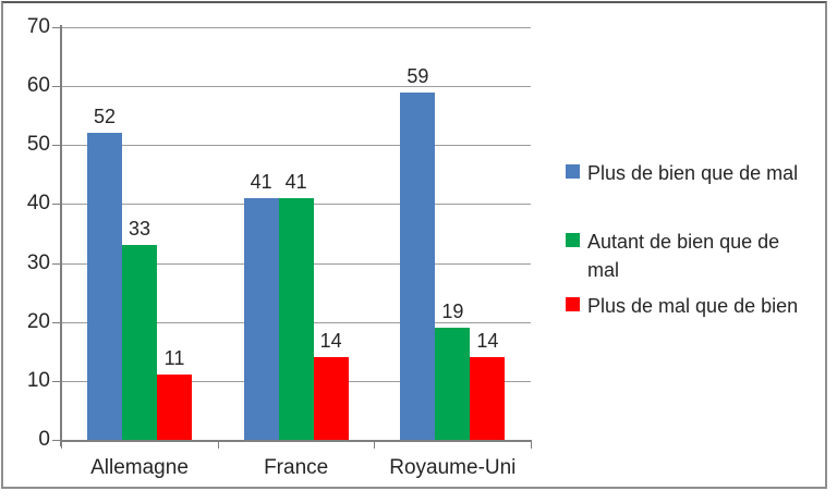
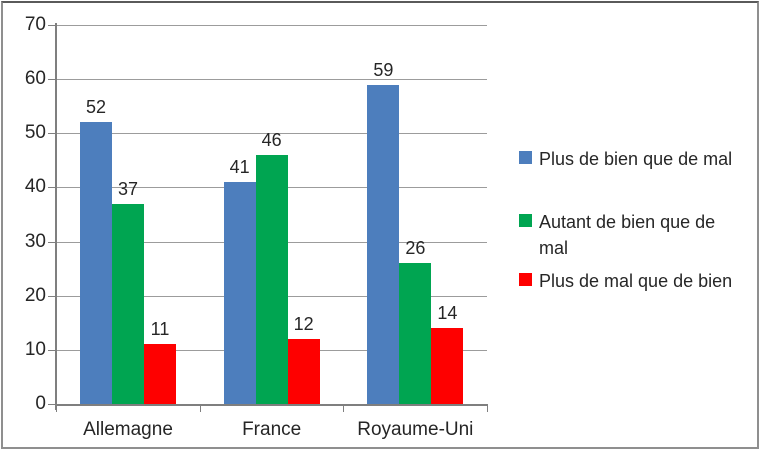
Autant de bien que de mal/Allemagne: 33 -> 37
Autant de bien que de mal/France: 41 -> 46
Plus de mal que de bien/France: 14 -> 12
Autant de bien que de mal/Royaume-Uni: 19 -> 26
